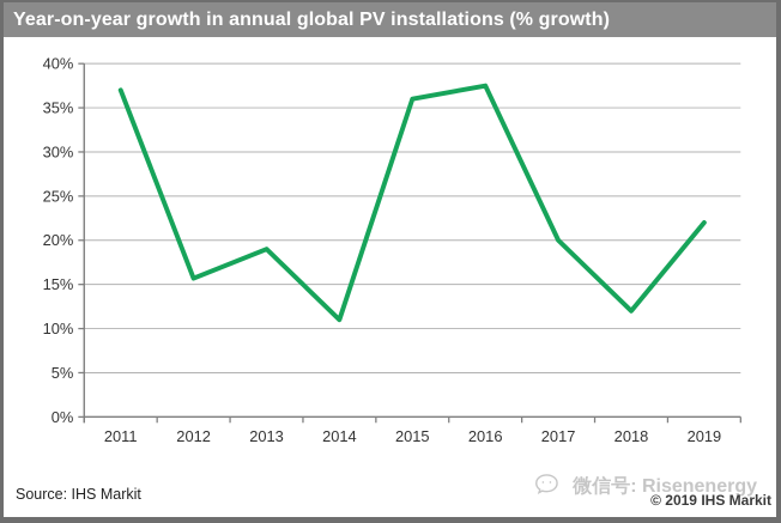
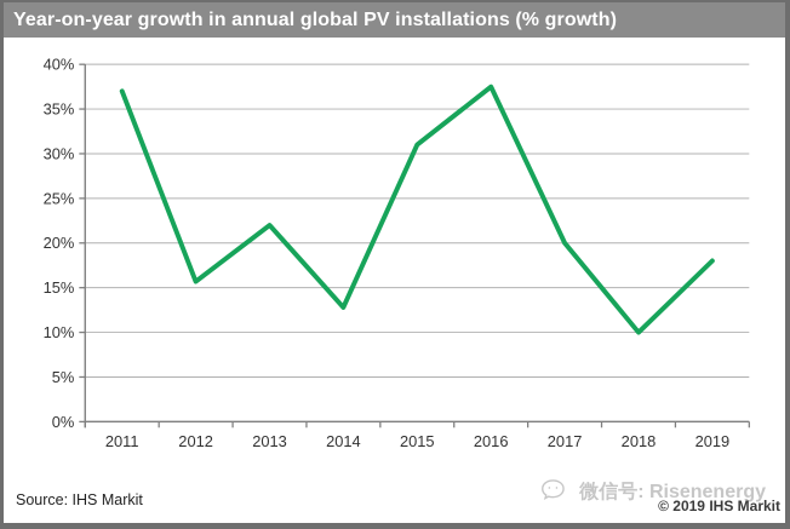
2013: 19% -> 22%
2014: 11% -> 13%
2015: 36% -> 31%
2018: 12% -> 10%
2019: 22% -> 18%
